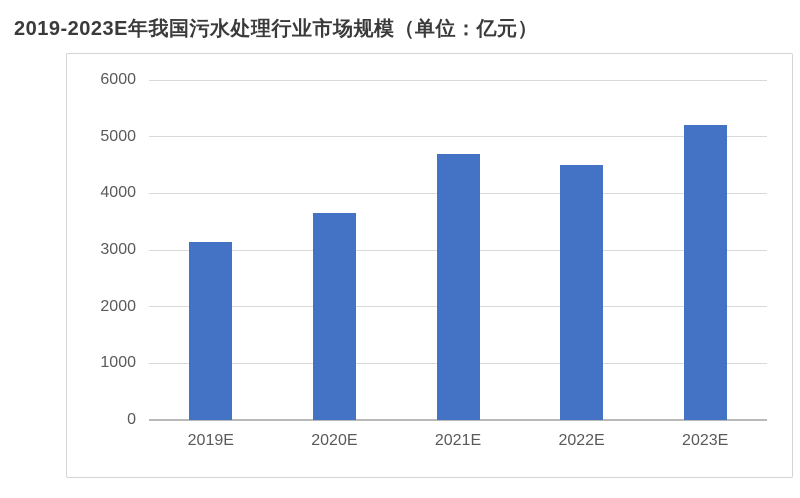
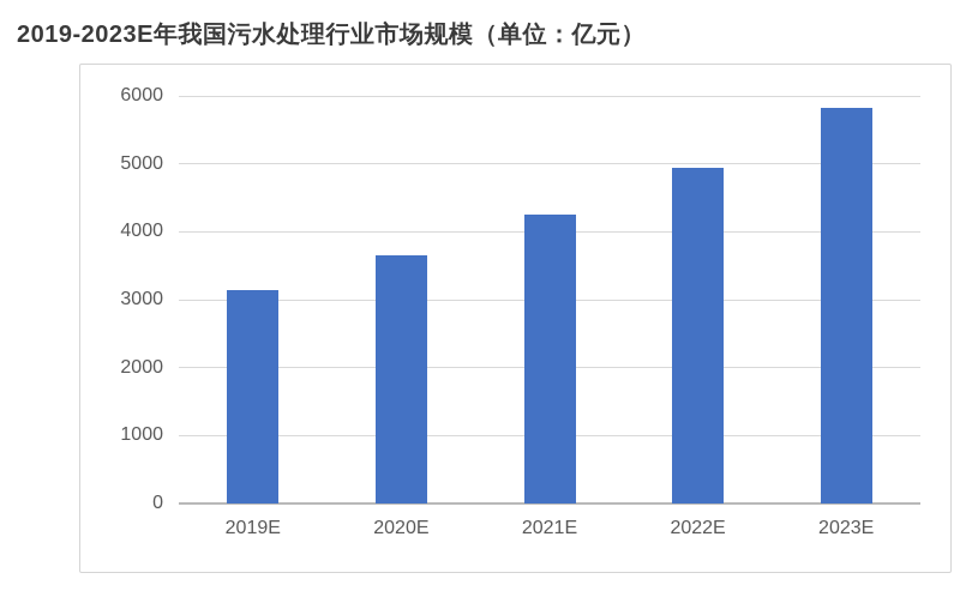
2021E: 4700 -> 4200
2022E: 4500 -> 4900
2023E: 5200 -> 5800
